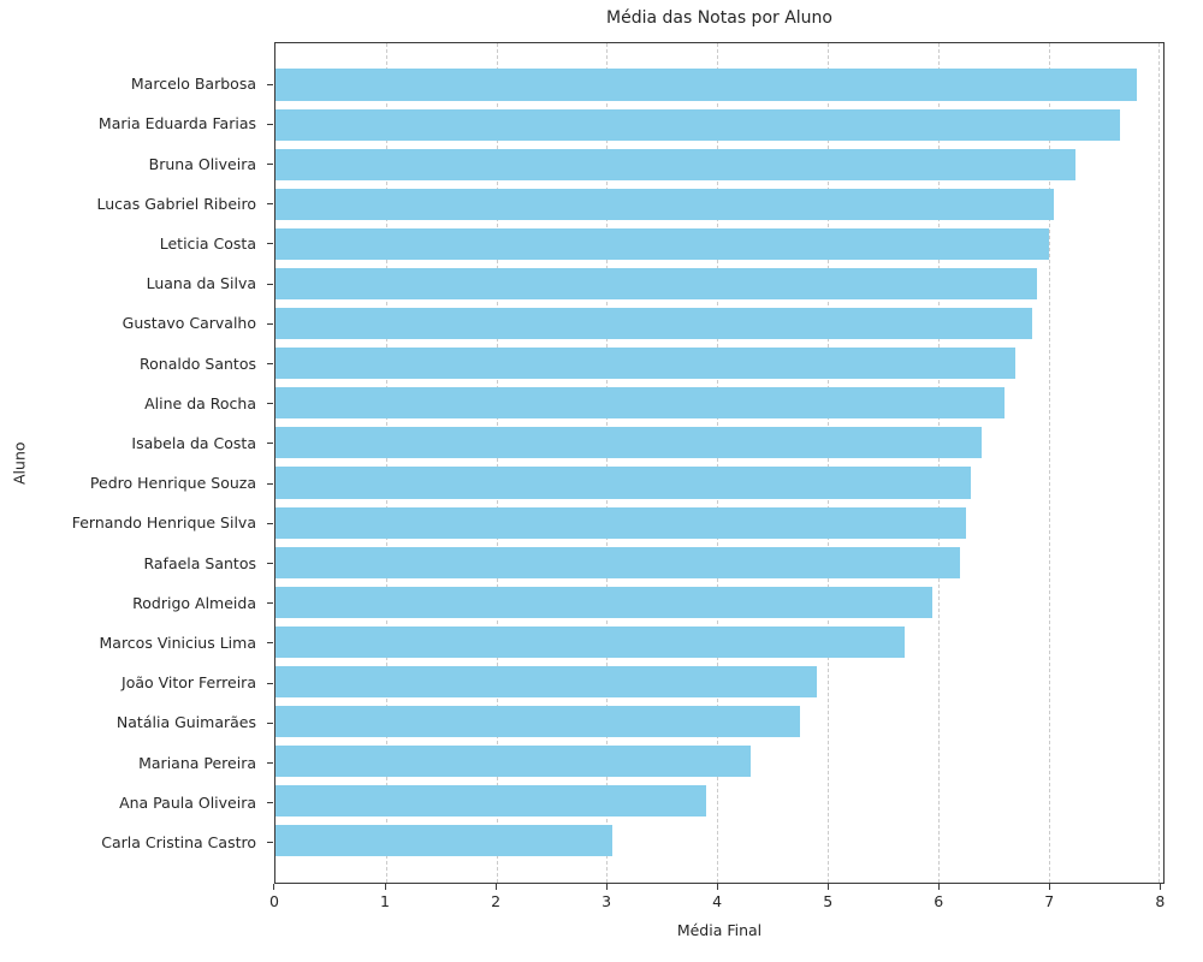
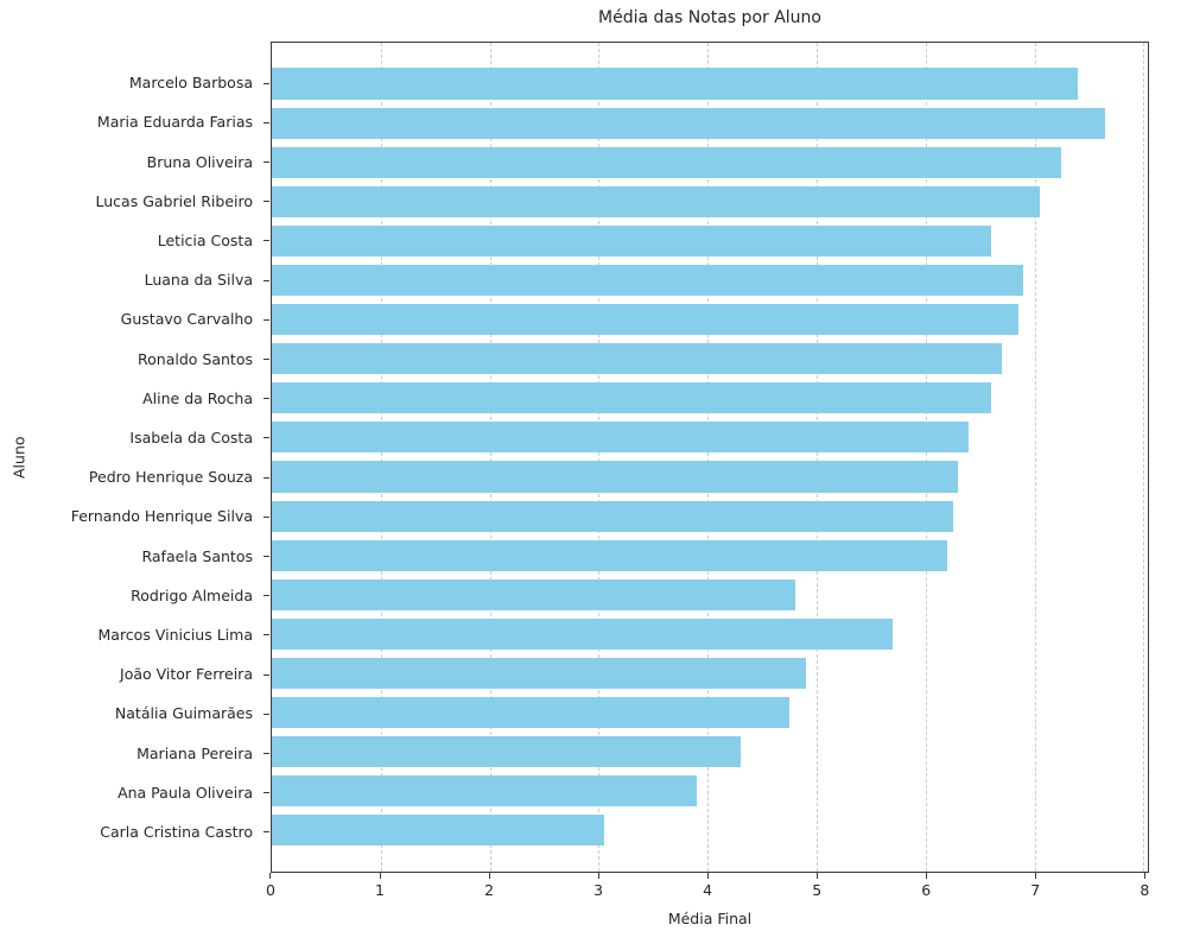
Marcelo Barbosa: 7.8 -> 7.4
Leticia Costa: 7.0 -> 6.6
Rodrigo Almeida: 6.0 -> 4.8
